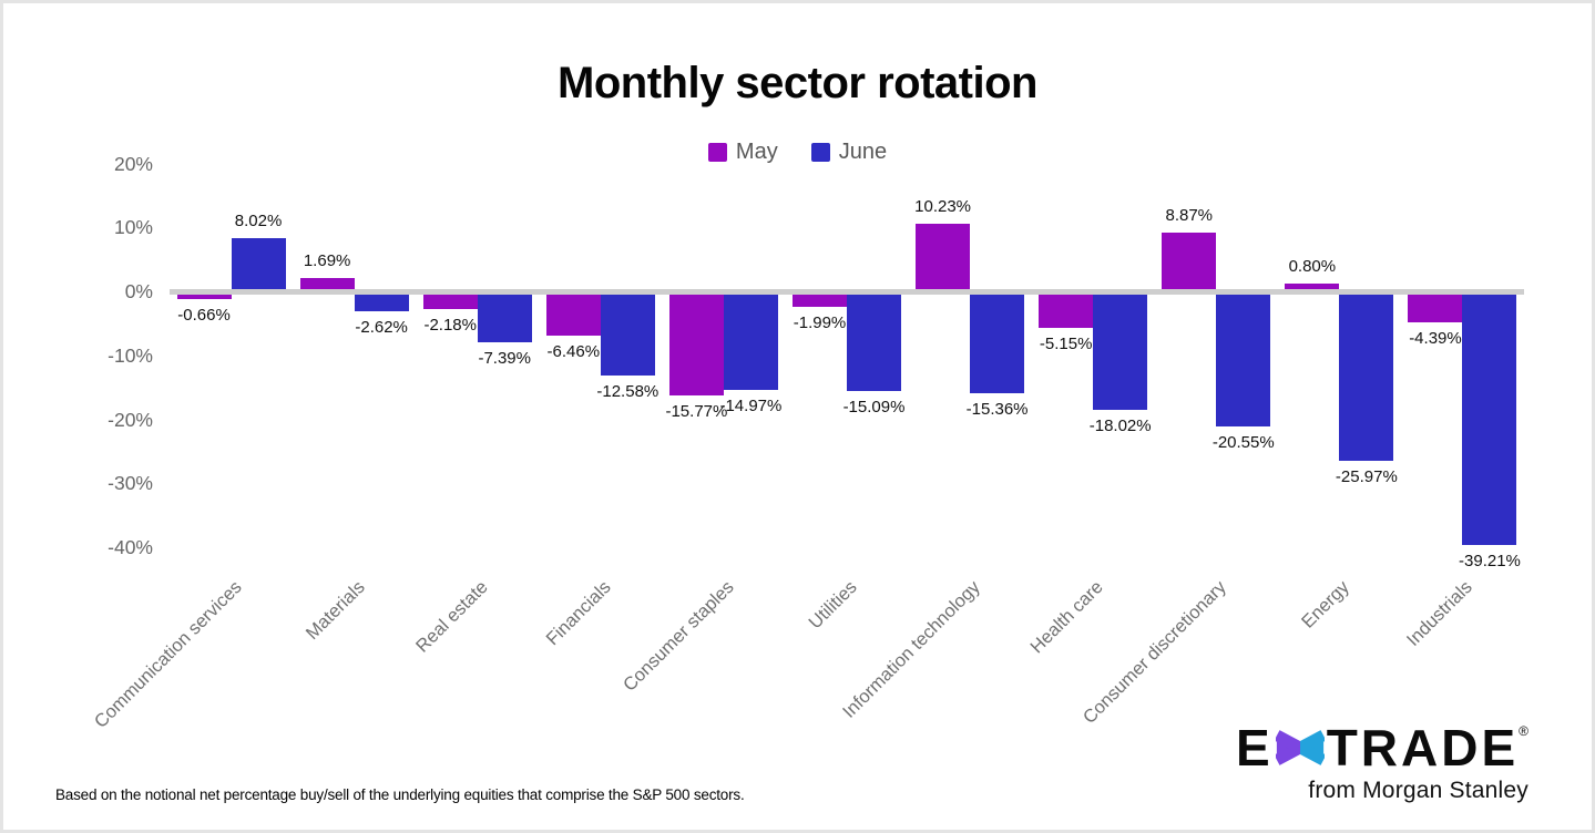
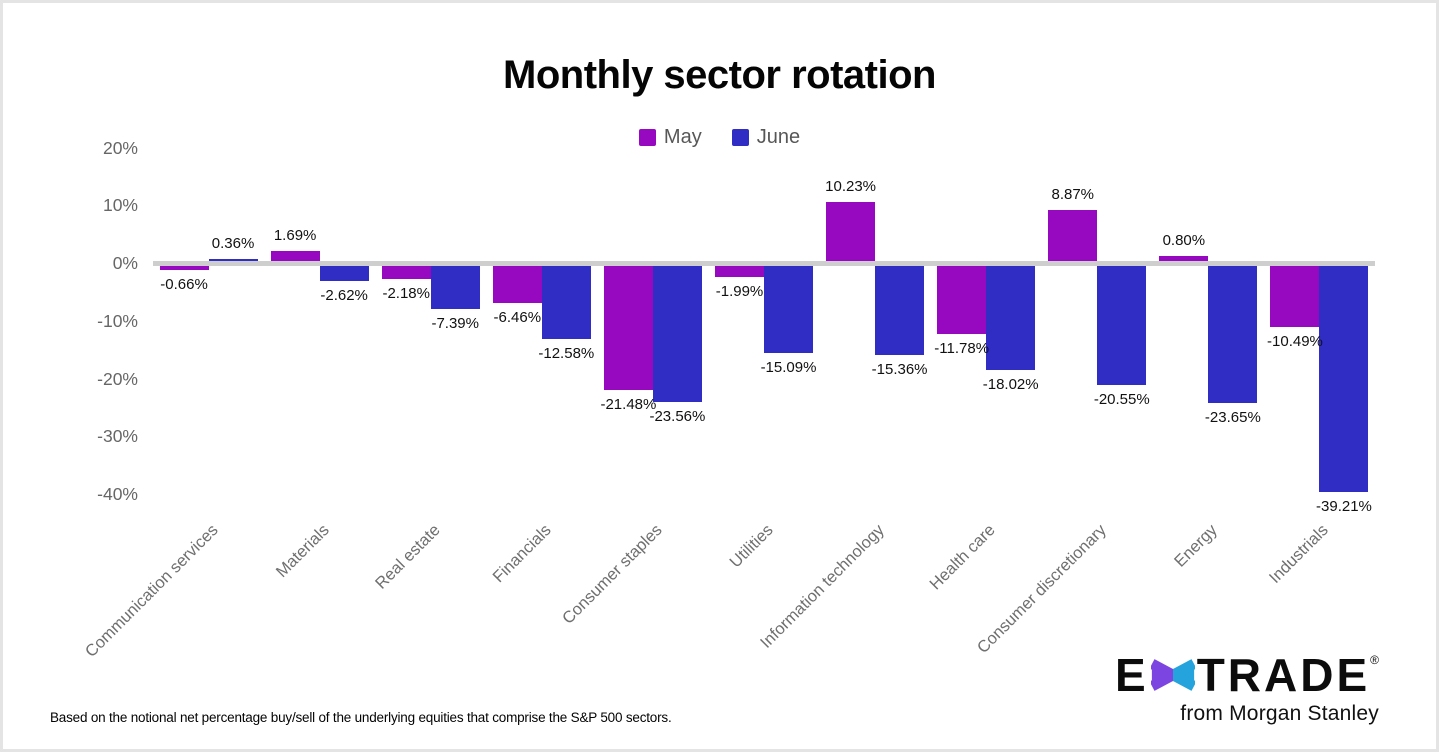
June/Communication services: 8.02% -> 0.36%
May/Consumer staples: -15.77% -> -21.48%
June/Consumer staples: -14.97% -> -23.56%
May/Health care: -5.15% -> -11.78%
June/Energy: -25.97% -> -23.65%
May/Industrials: -4.39% -> -10.49%
